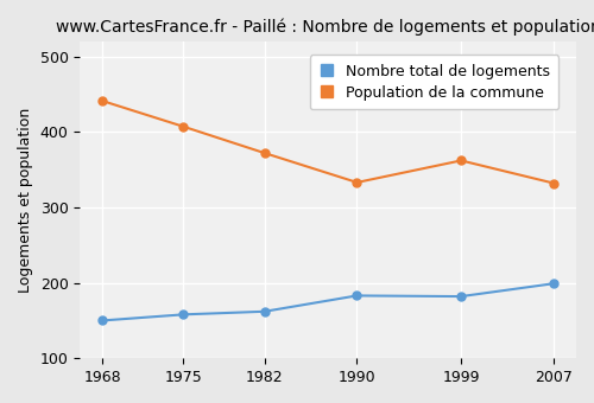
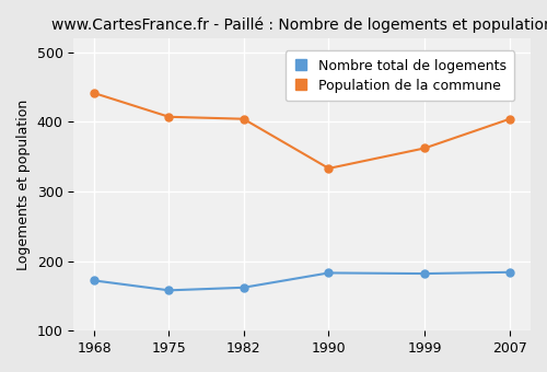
Nombre total de logements/1968: 150 -> 172
Population de la commune/1982: 372 -> 404
Nombre total de logements/2007: 199 -> 184
Population de la commune/2007: 332 -> 404
